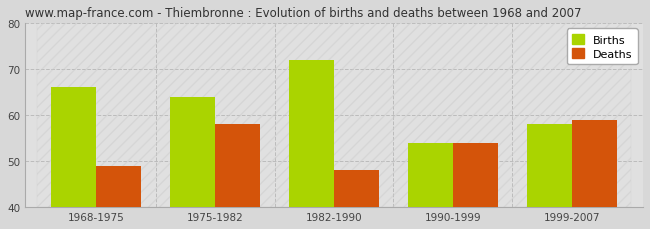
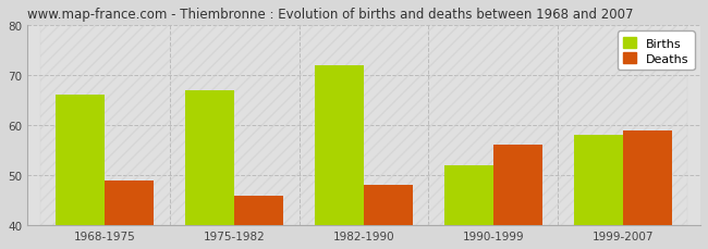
Births/1975-1982: 64 -> 67
Deaths/1975-1982: 58 -> 46
Births/1990-1999: 54 -> 52
Deaths/1990-1999: 54 -> 56
